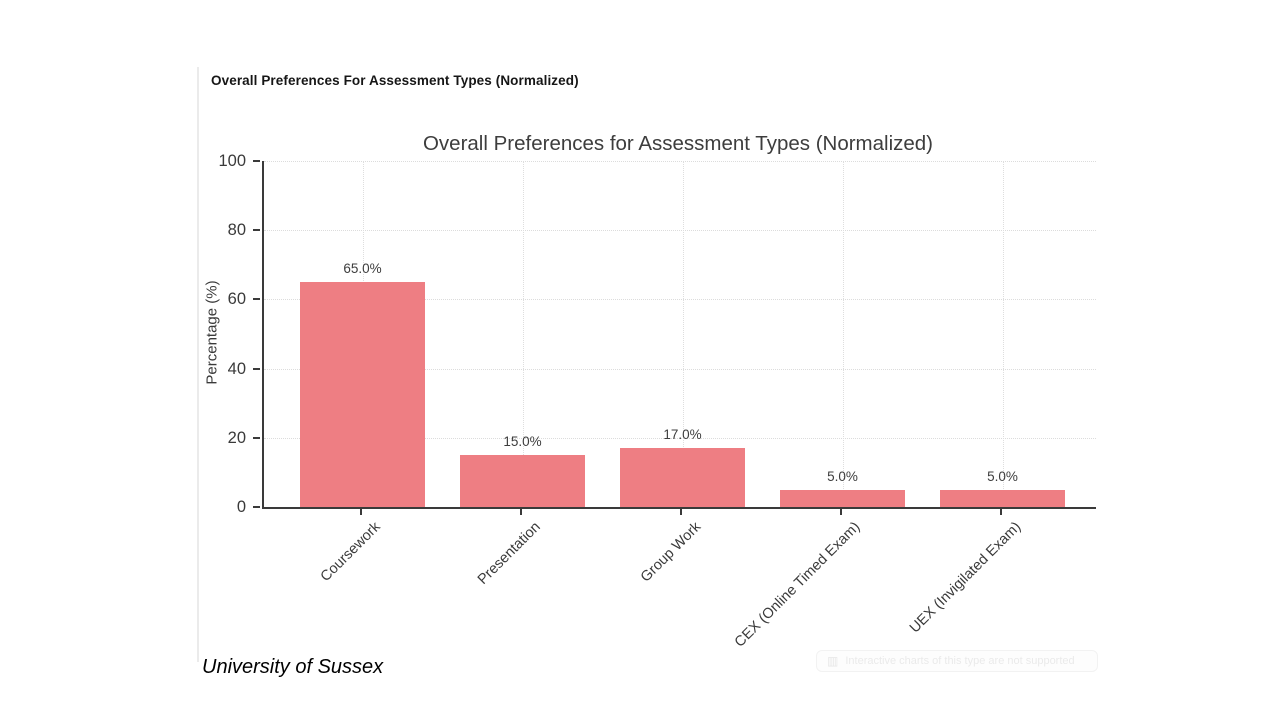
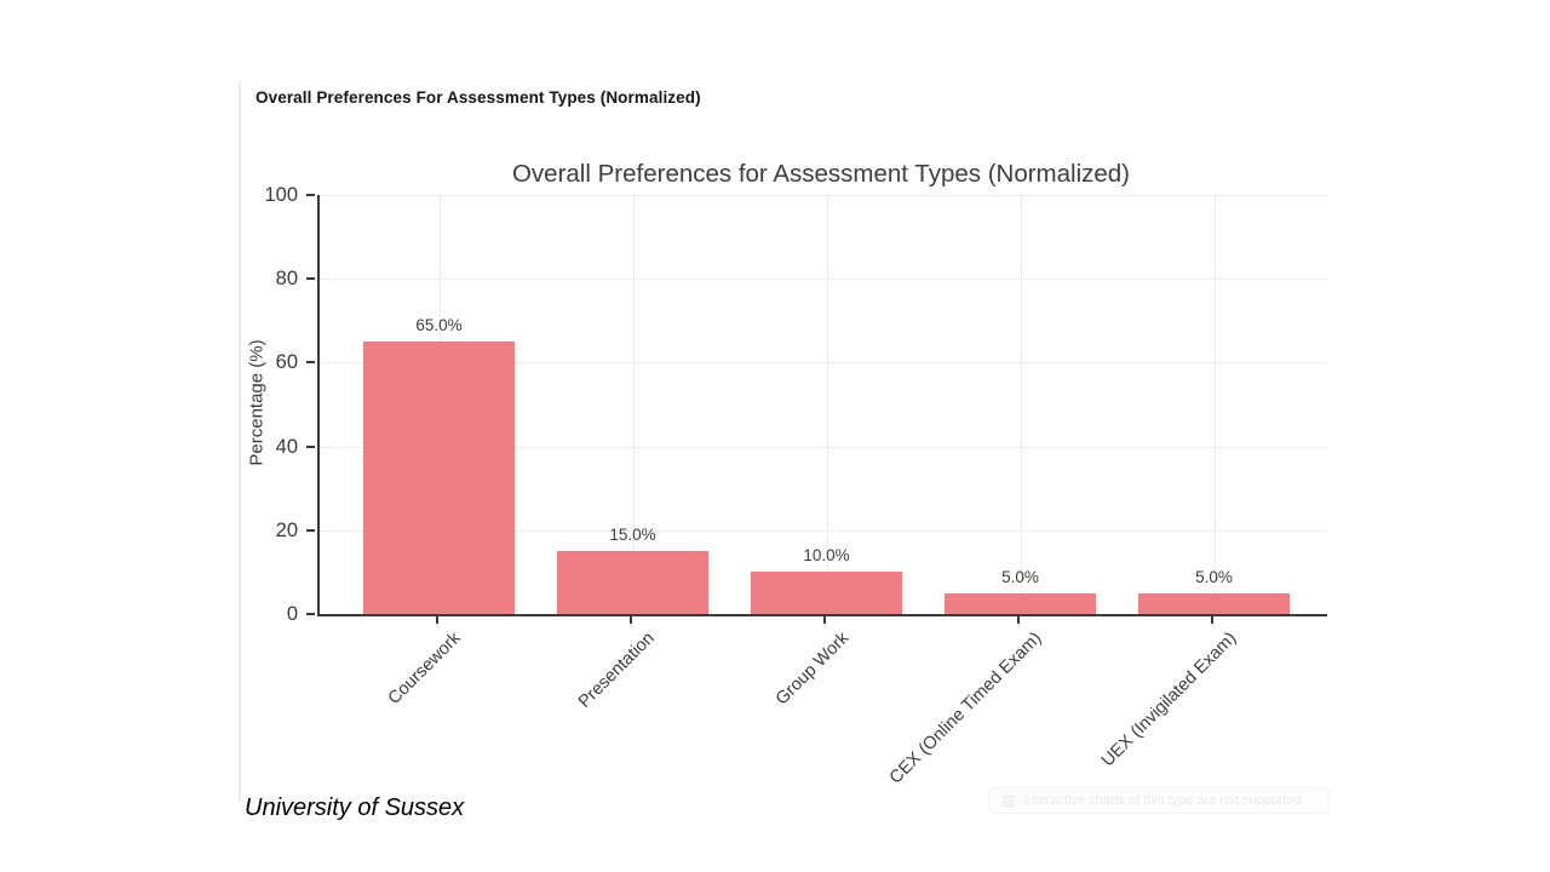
Group Work: 17.0% -> 10.0%
